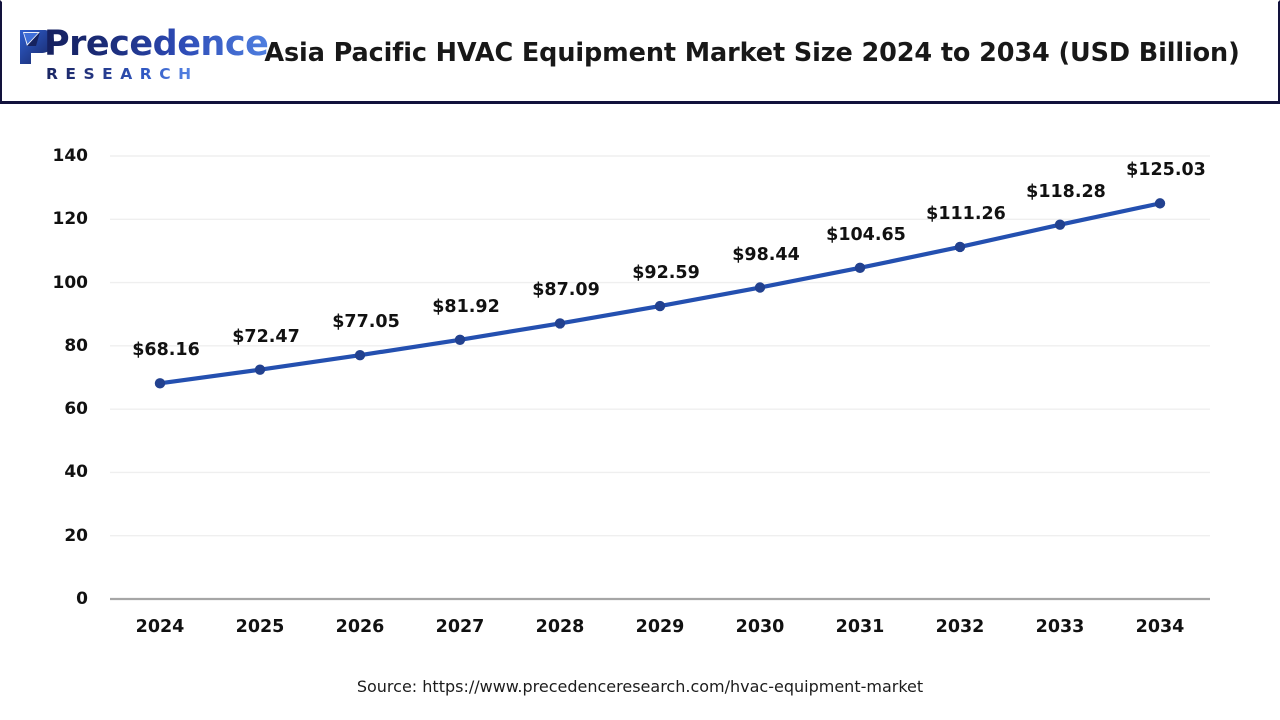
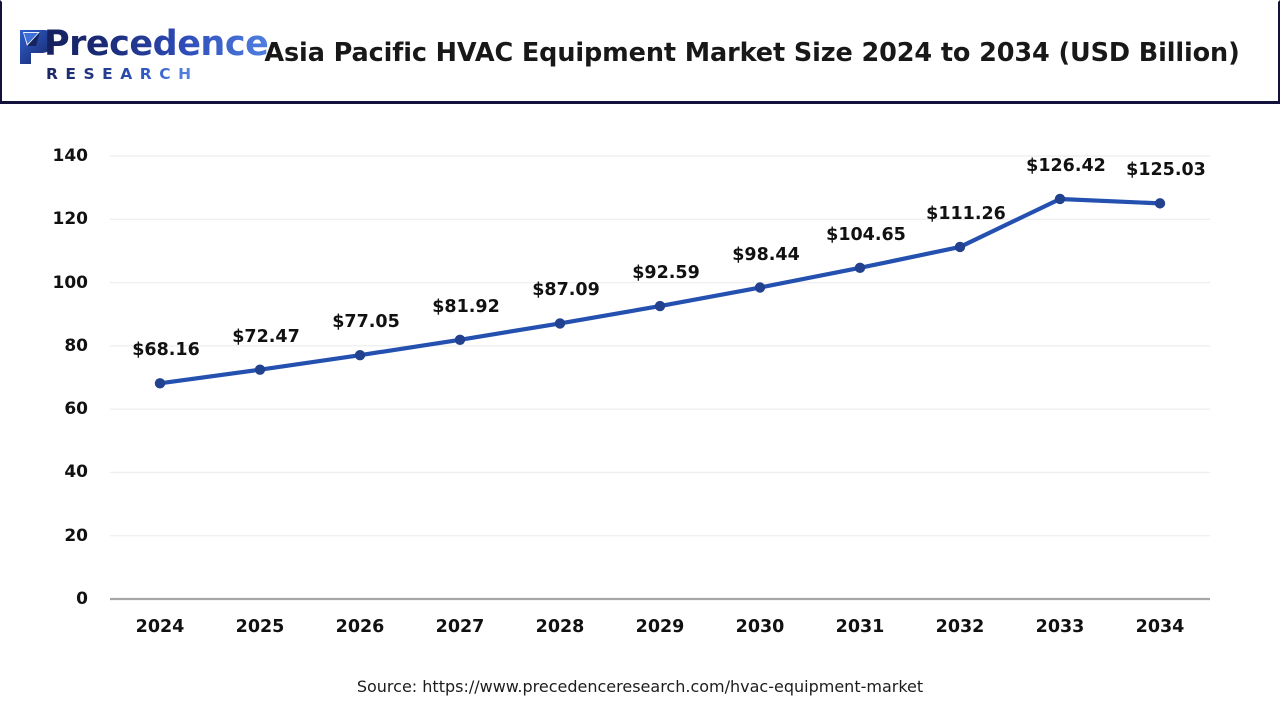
2033: $118.28 -> $126.42
